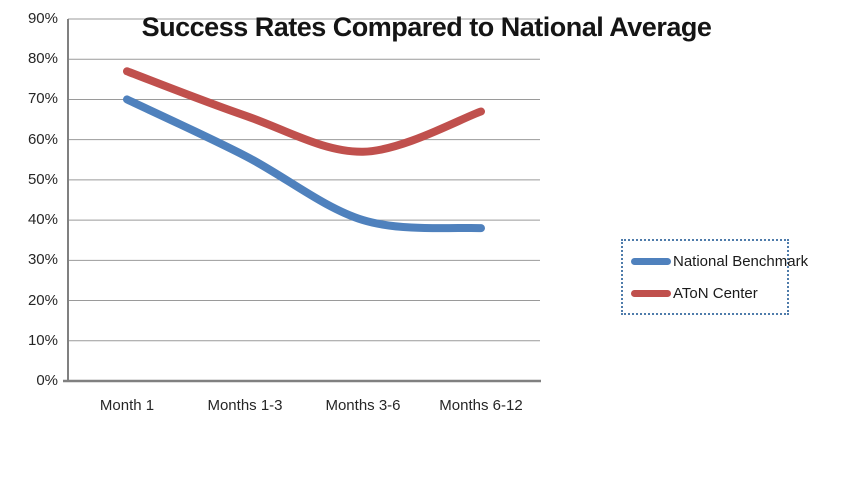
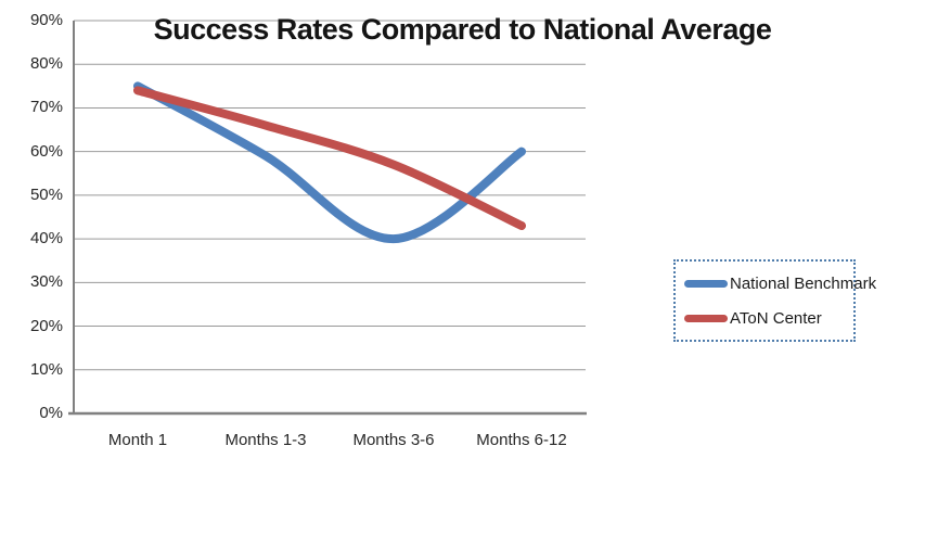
National Benchmark/Month 1: 70% -> 75%
AToN Center/Month 1: 77% -> 74%
National Benchmark/Months 1-3: 56% -> 59%
National Benchmark/Months 6-12: 38% -> 60%
AToN Center/Months 6-12: 67% -> 43%
